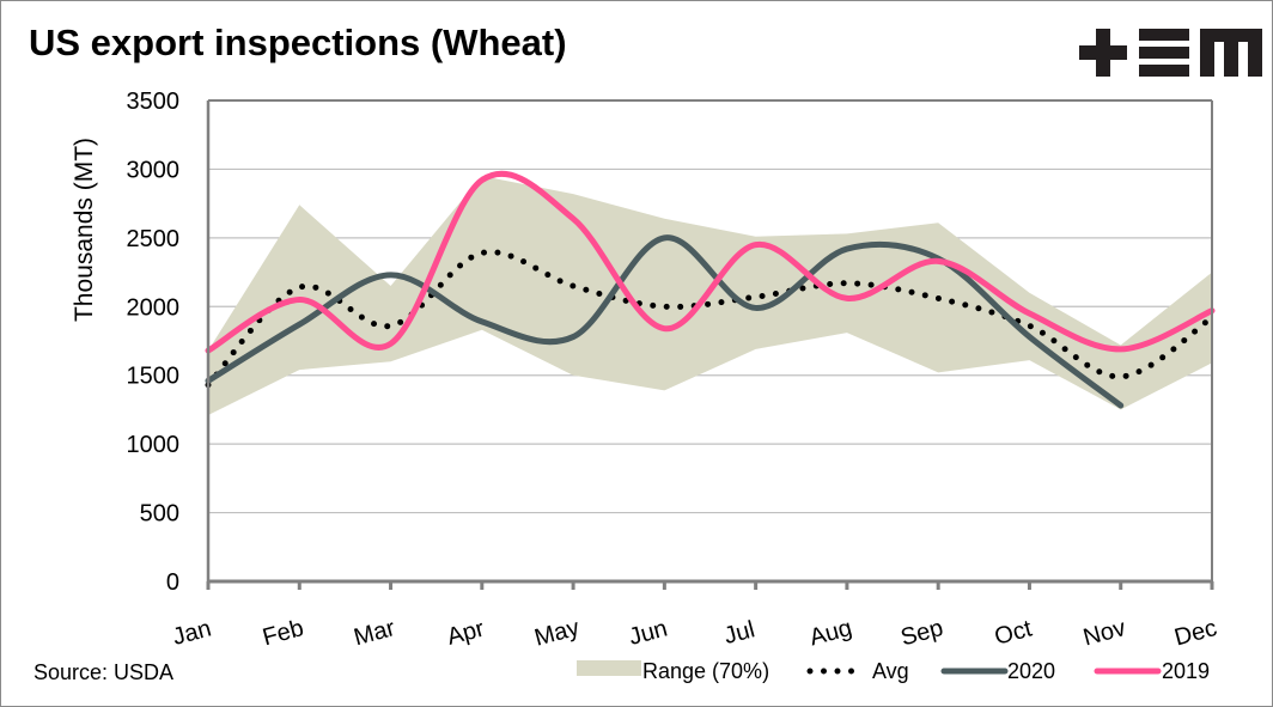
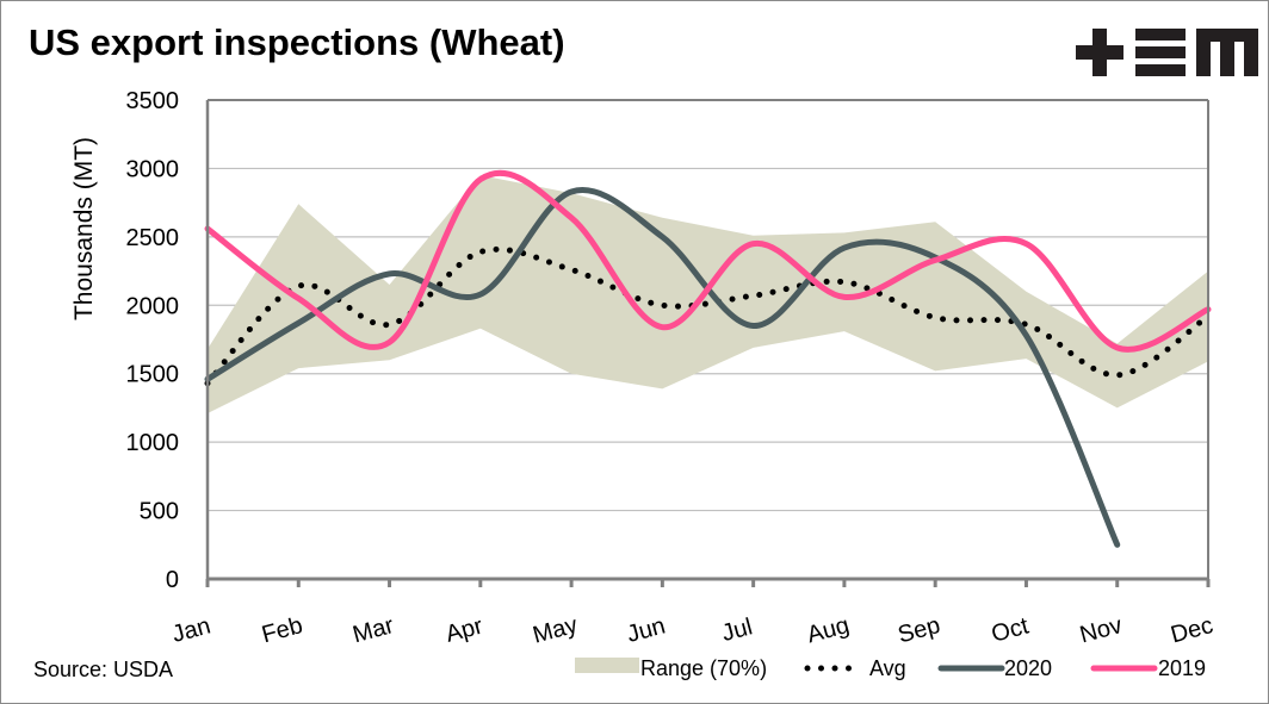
2019/Jan: 1680 -> 2560
2020/Apr: 1890 -> 2080
Avg/May: 2150 -> 2260
2020/May: 1780 -> 2830
2020/Jul: 1990 -> 1850
Avg/Sep: 2060 -> 1910
2019/Oct: 1950 -> 2450
2020/Nov: 1280 -> 250
